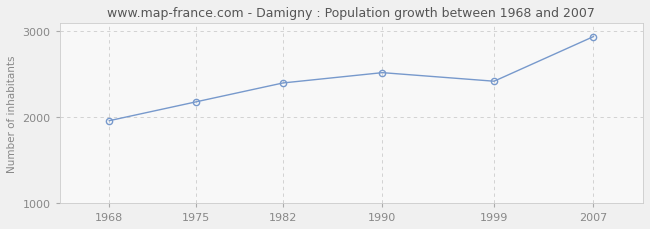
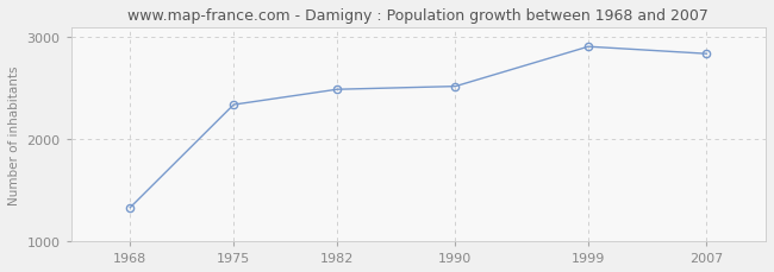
1968: 1960 -> 1330
1975: 2180 -> 2340
1982: 2400 -> 2490
1999: 2420 -> 2910
2007: 2940 -> 2840
